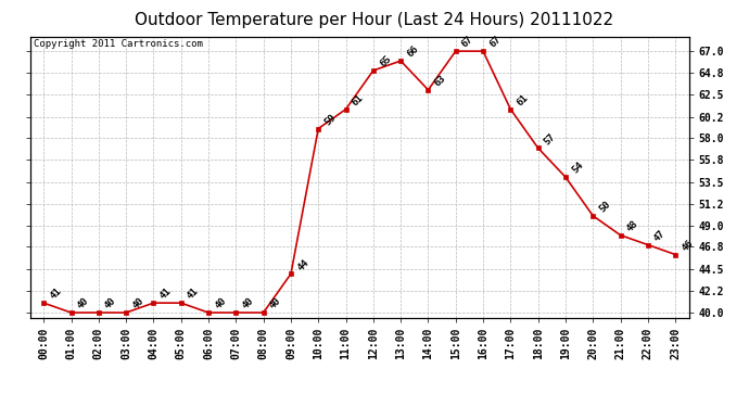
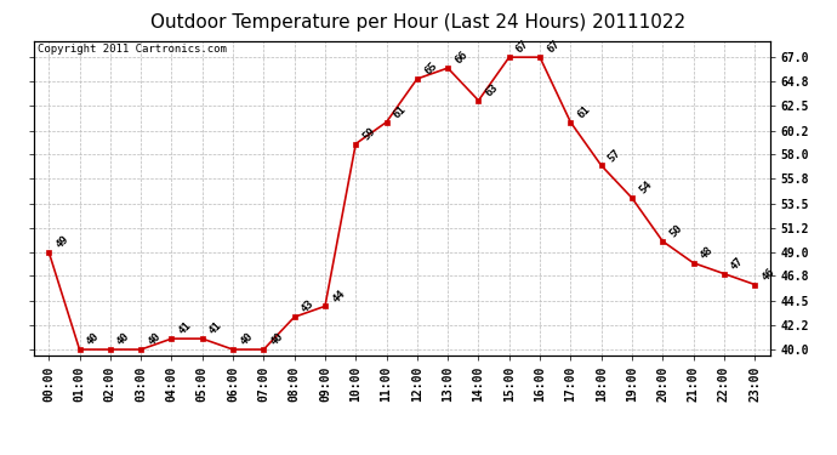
00:00: 41 -> 49
08:00: 40 -> 43
